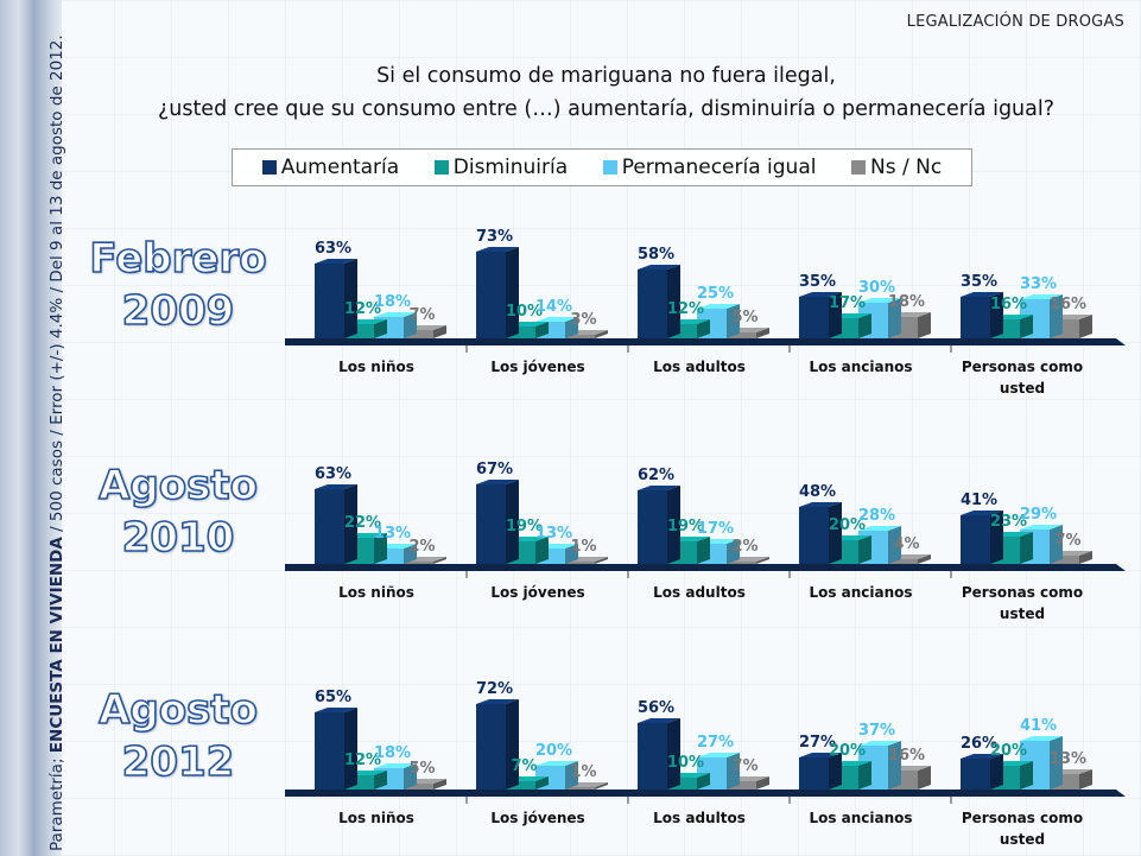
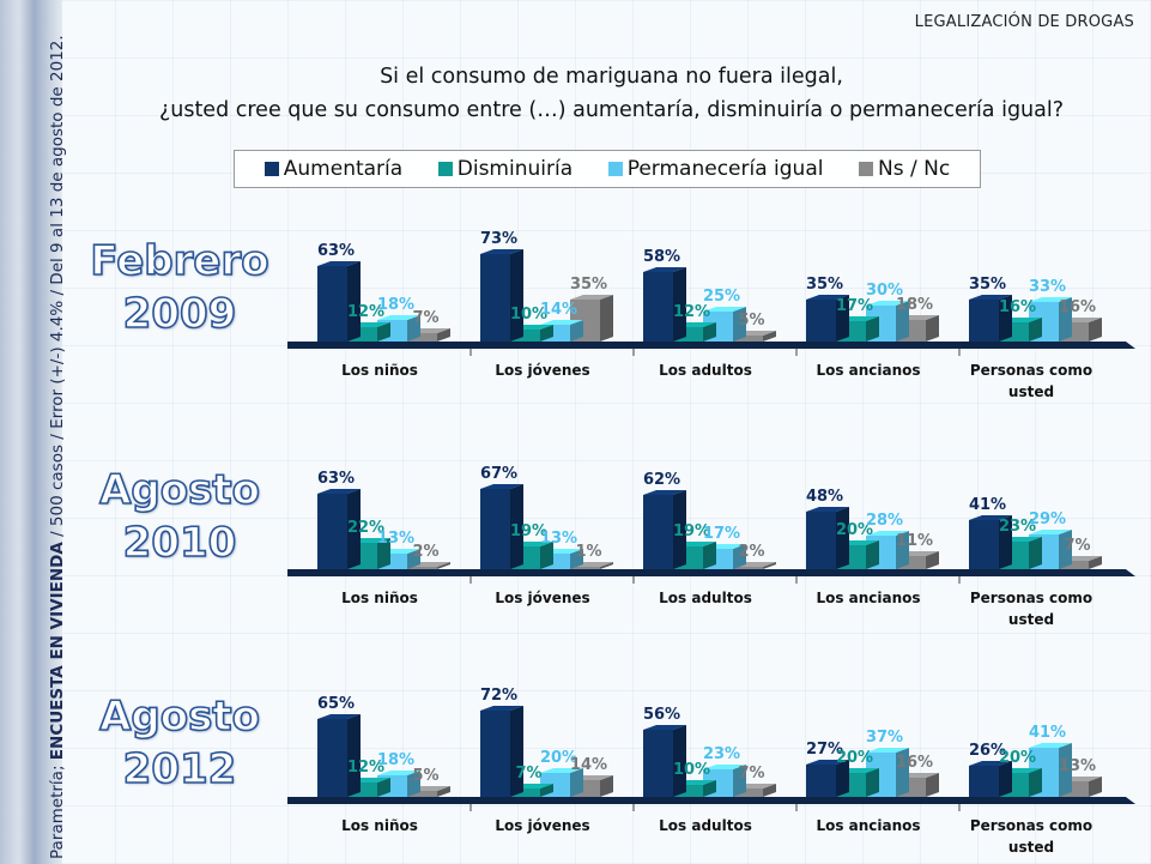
Febrero 2009/Ns / Nc/Los jóvenes: 3% -> 35%
Agosto 2010/Ns / Nc/Los ancianos: 4% -> 11%
Agosto 2012/Ns / Nc/Los jóvenes: 1% -> 14%
Agosto 2012/Permanecería igual/Los adultos: 27% -> 23%
